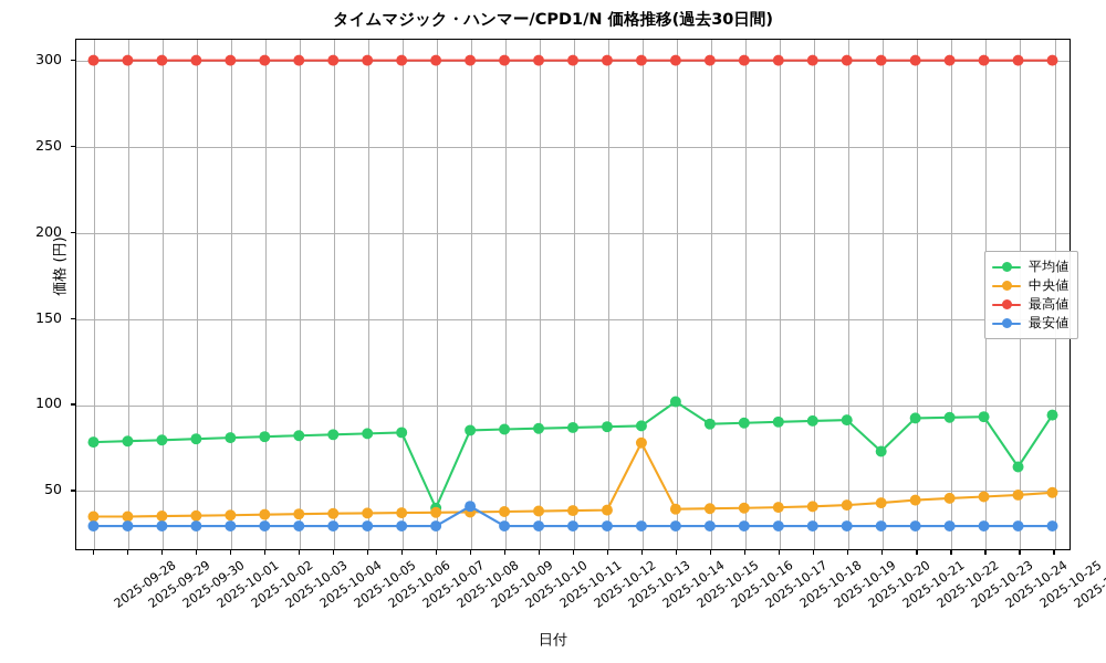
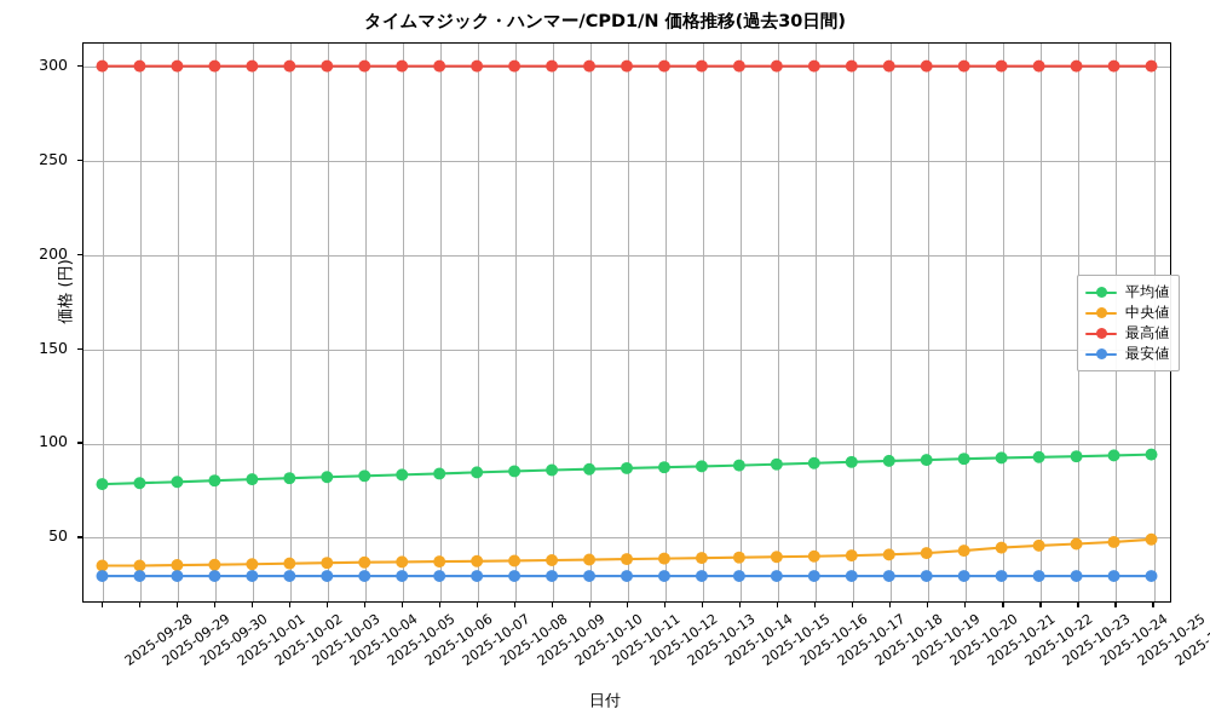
平均値/2025-10-08: 39 -> 84
最安値/2025-10-09: 40 -> 28
中央値/2025-10-14: 77 -> 38
平均値/2025-10-15: 101 -> 87
平均値/2025-10-21: 72 -> 91
平均値/2025-10-25: 63 -> 93
